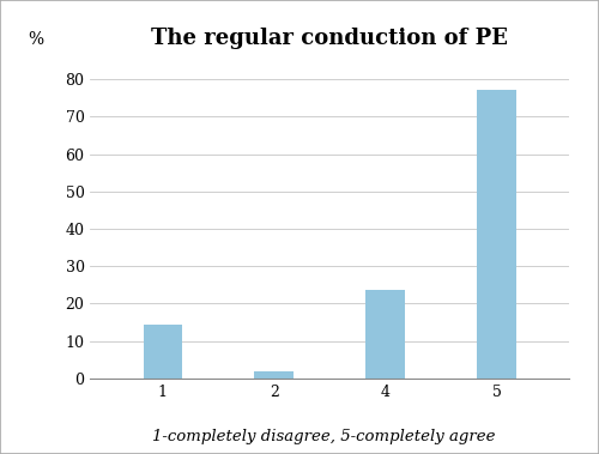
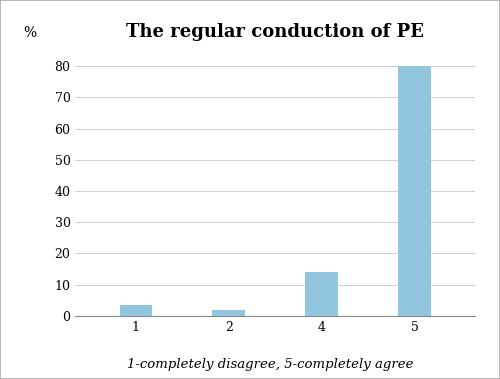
1: 14.5 -> 3.5
4: 23.5 -> 14.0
5: 77.0 -> 80.0
